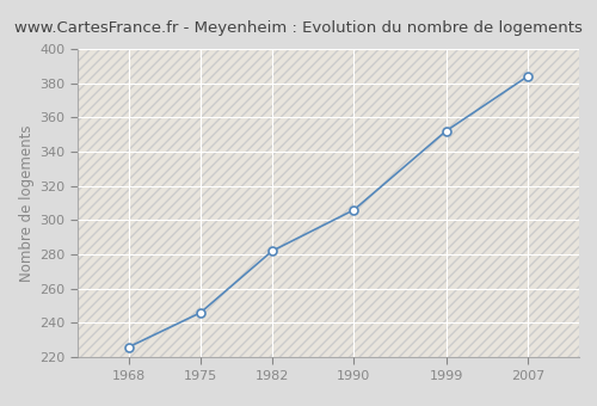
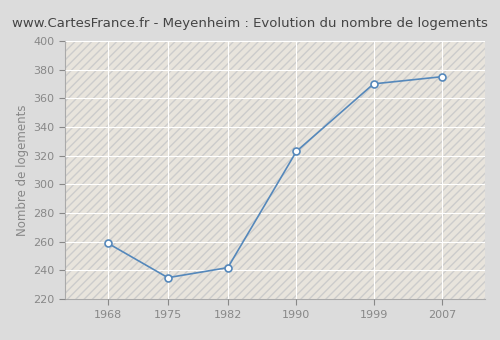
1968: 226 -> 259
1975: 246 -> 235
1982: 282 -> 242
1990: 306 -> 323
1999: 352 -> 370
2007: 384 -> 375
